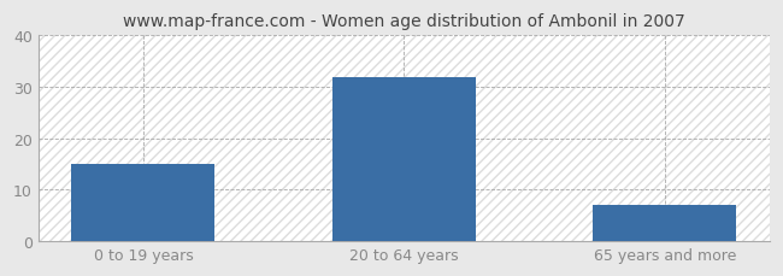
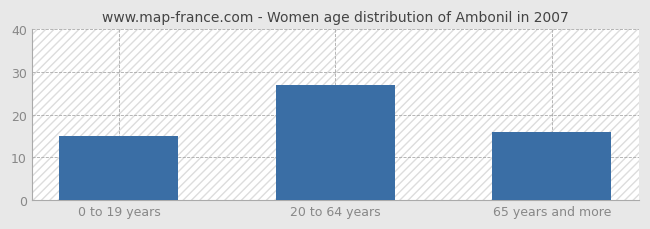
20 to 64 years: 32 -> 27
65 years and more: 7 -> 16
